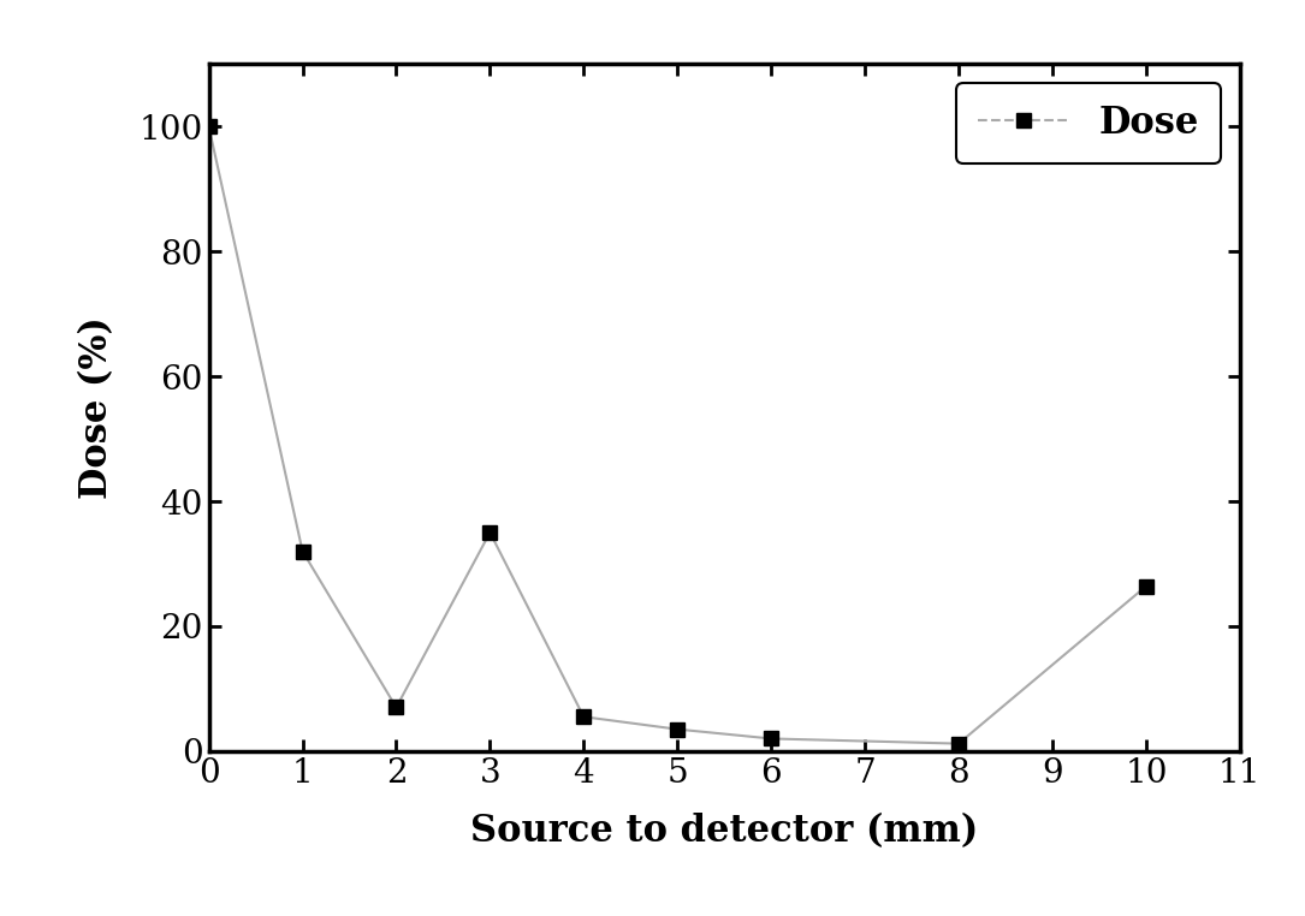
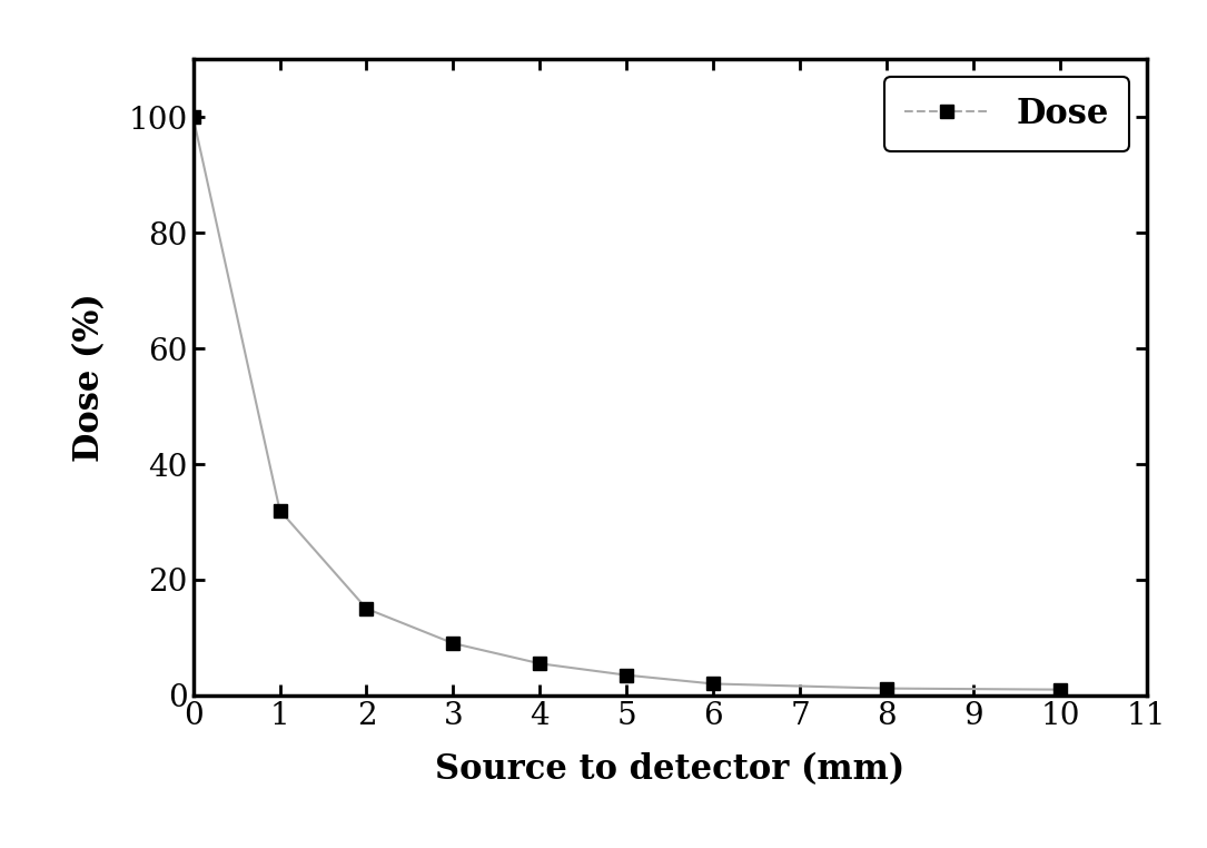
2: 7.0 -> 15.0
3: 35.0 -> 9.0
10: 26.4 -> 1.0
